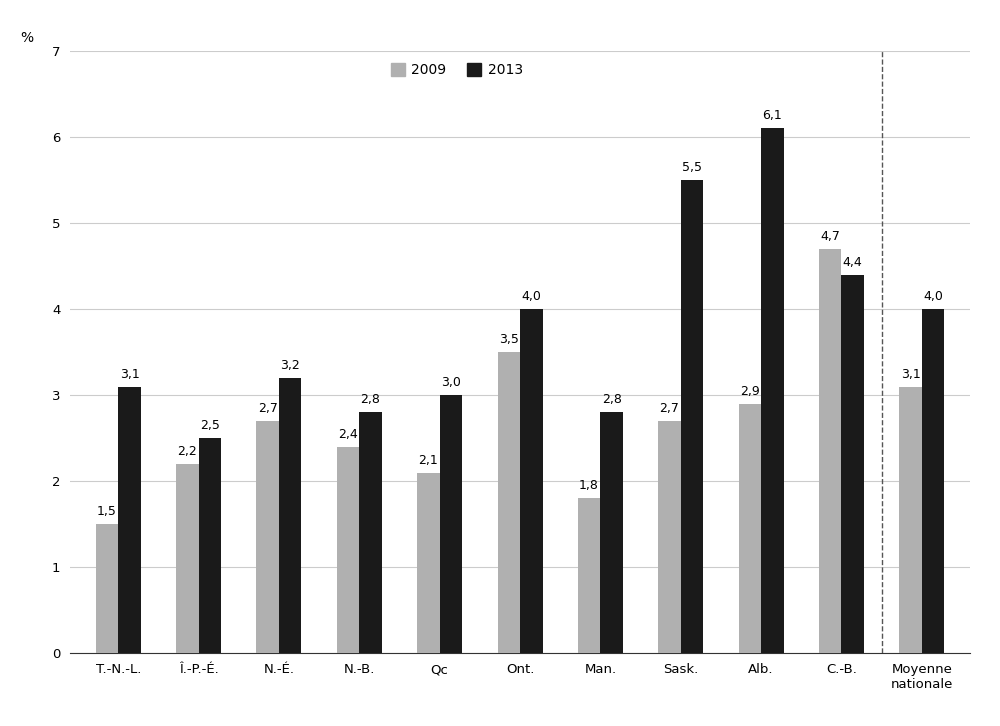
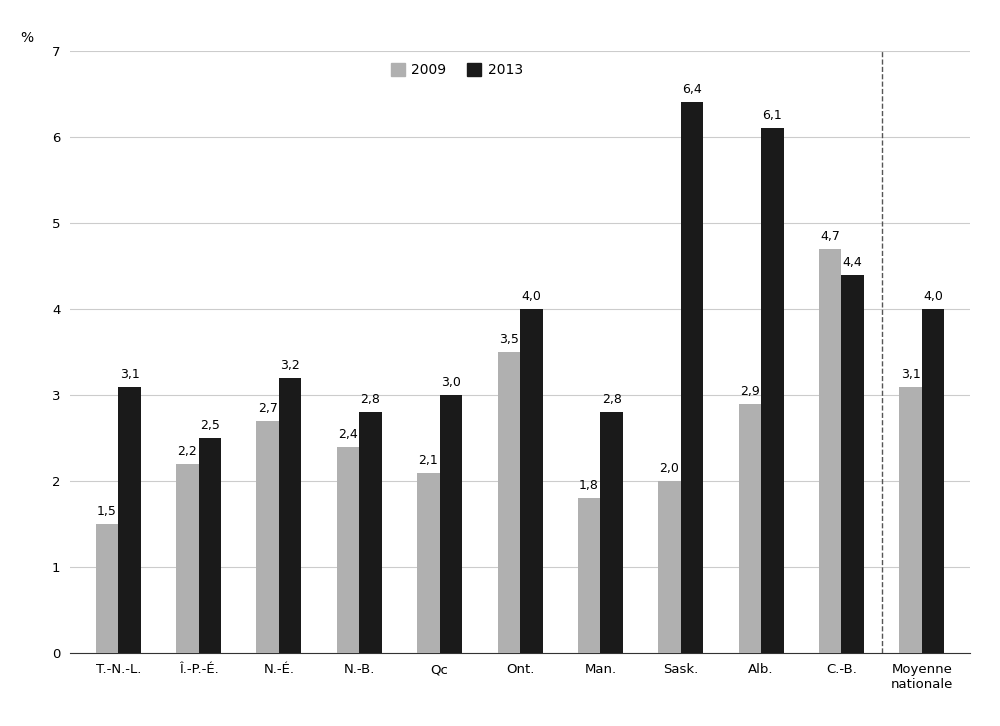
2009/Sask.: 2,7 -> 2,0
2013/Sask.: 5,5 -> 6,4
